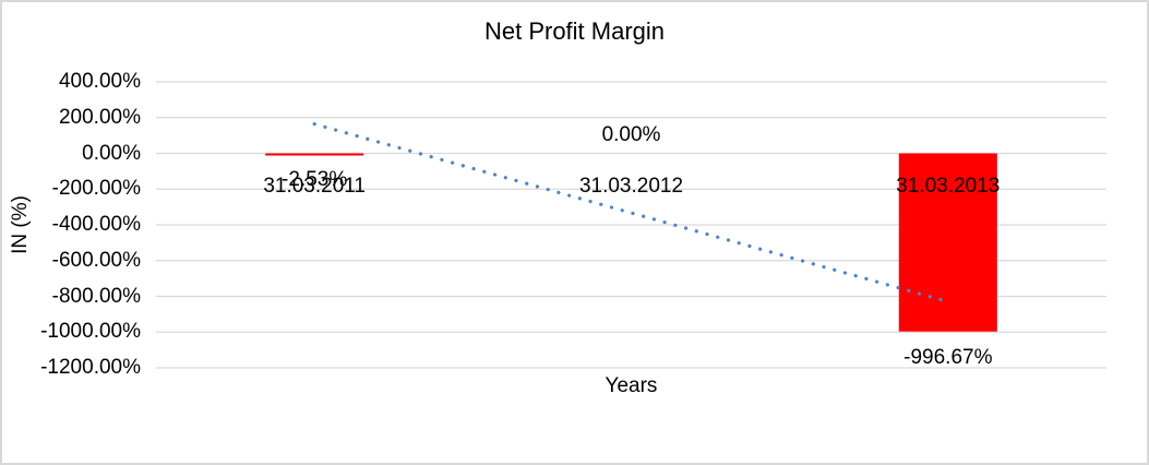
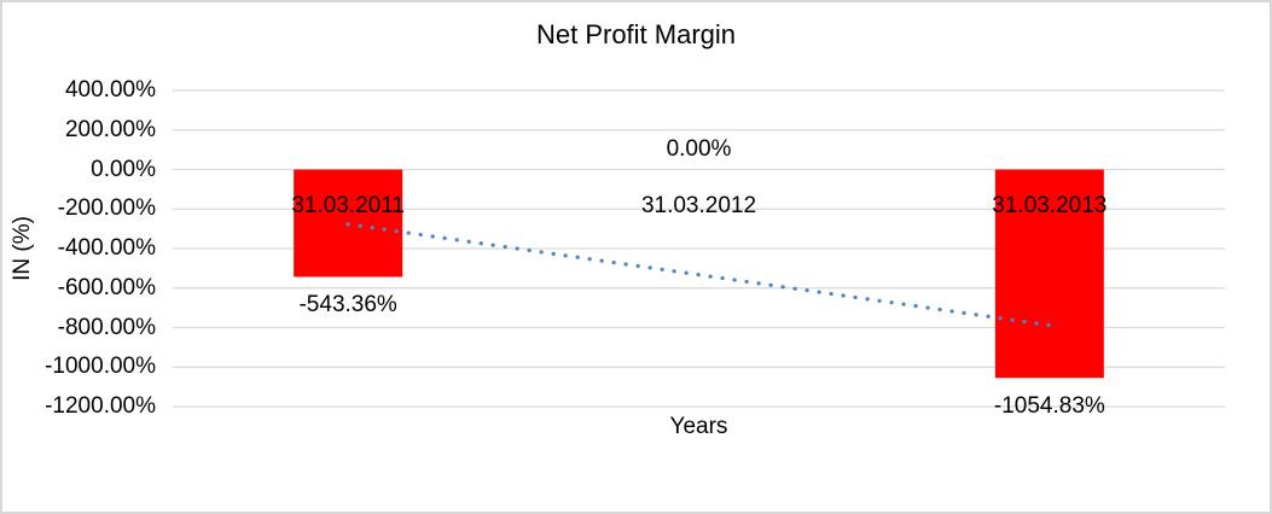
31.03.2011: -2.53% -> -543.36%
31.03.2013: -996.67% -> -1054.83%
